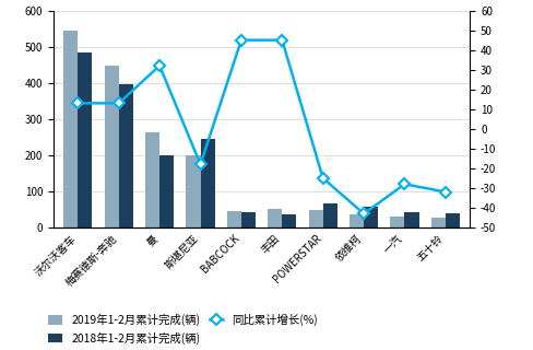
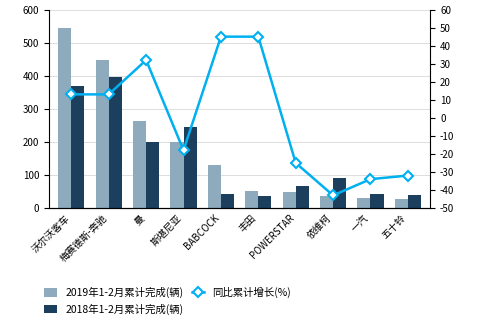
2018年1-2月累计完成(辆)/沃尔沃客车: 484 -> 370
2019年1-2月累计完成(辆)/BABCOCK: 45 -> 130
2018年1-2月累计完成(辆)/依维柯: 58 -> 90
同比累计增长(%)/一汽: -28 -> -34
